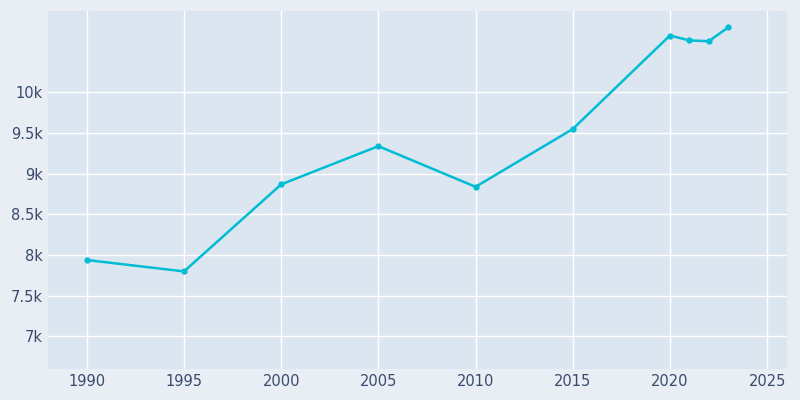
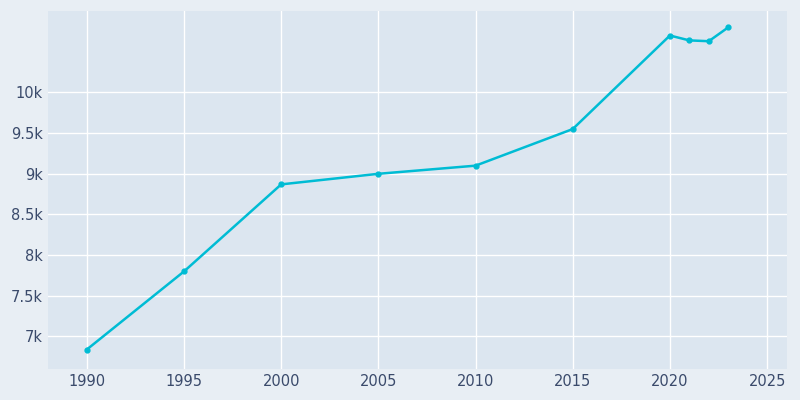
1990: 7.94k -> 6.84k
2005: 9.34k -> 9.00k
2010: 8.84k -> 9.10k
